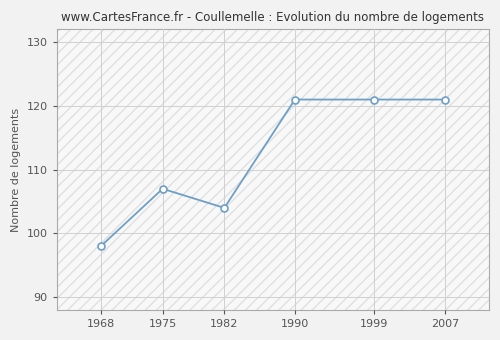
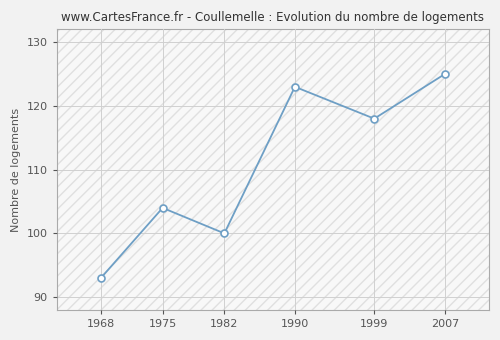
1968: 98 -> 93
1975: 107 -> 104
1982: 104 -> 100
1990: 121 -> 123
1999: 121 -> 118
2007: 121 -> 125
